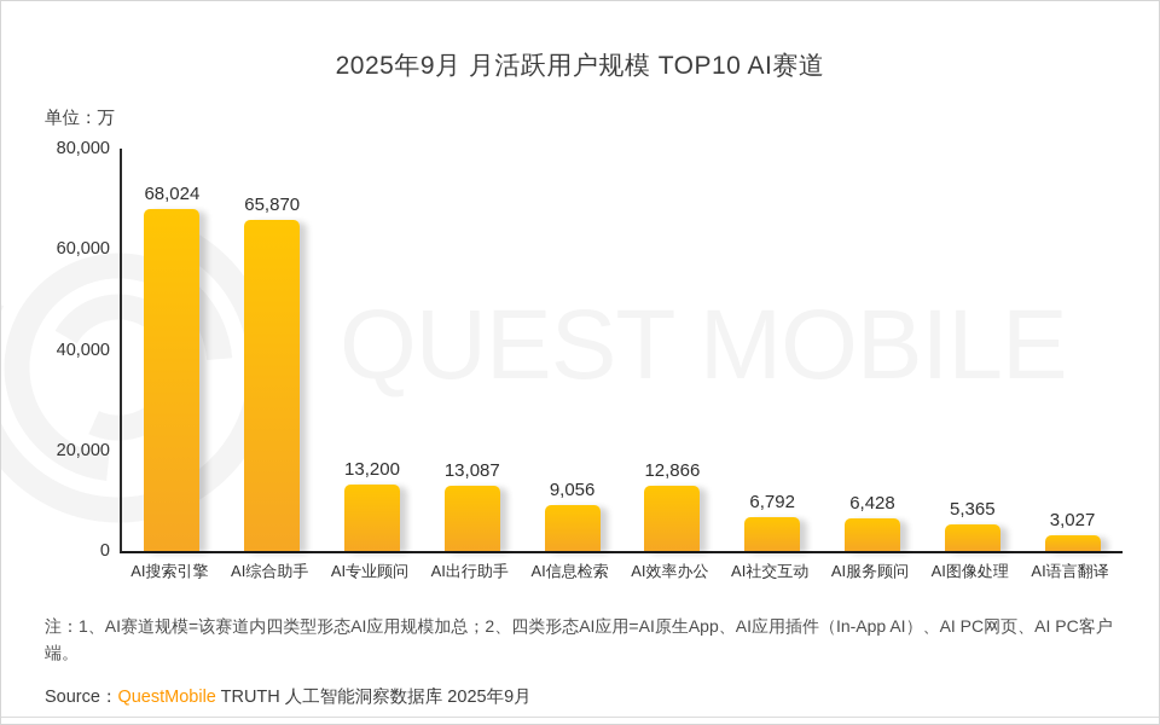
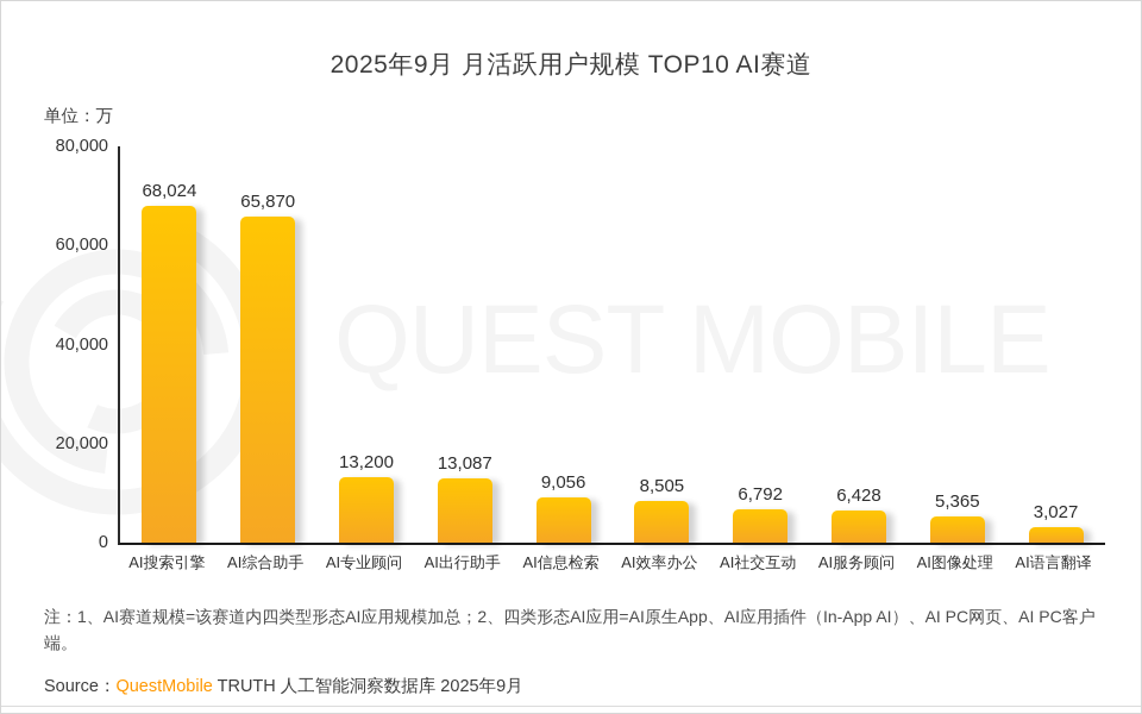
AI效率办公: 12,866 -> 8,505
